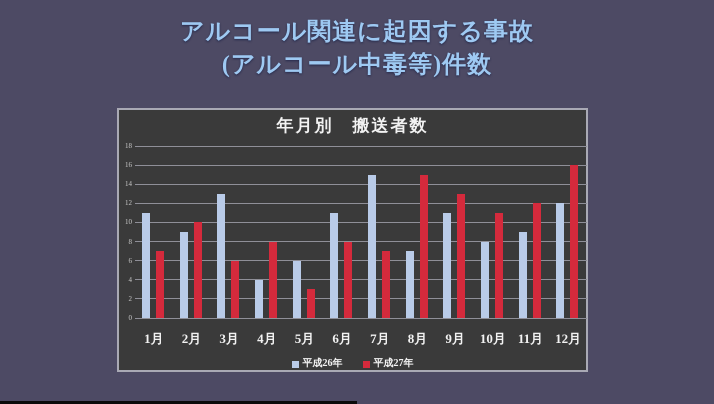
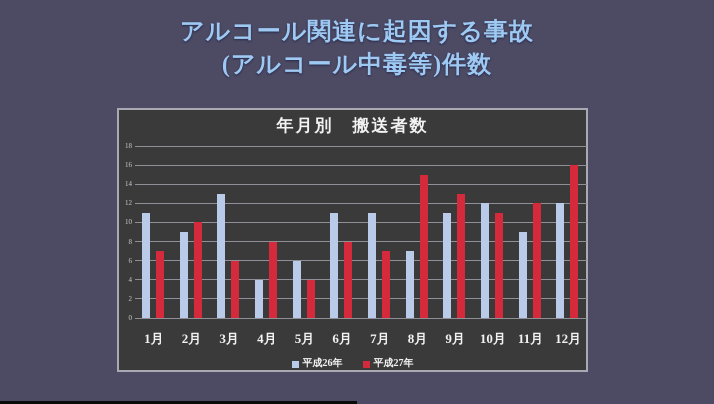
平成27年/5月: 3 -> 4
平成26年/7月: 15 -> 11
平成26年/10月: 8 -> 12
